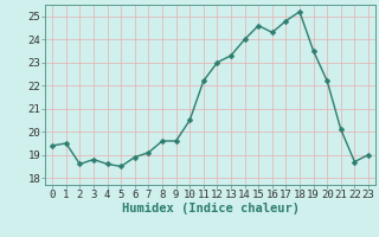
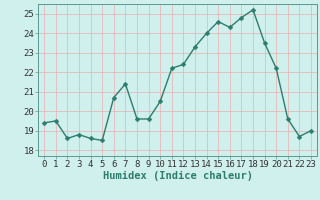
6: 18.9 -> 20.7
7: 19.1 -> 21.4
12: 23.0 -> 22.4
21: 20.1 -> 19.6
